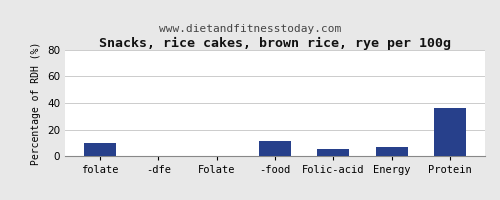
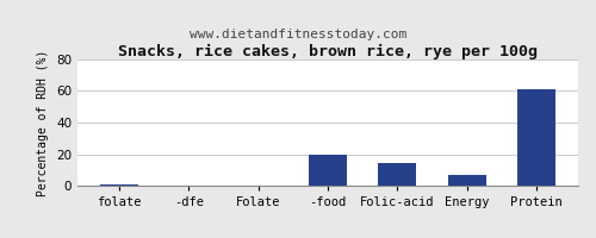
folate: 10 -> 1
-food: 11 -> 20
Folic-acid: 5 -> 14
Protein: 36 -> 61
